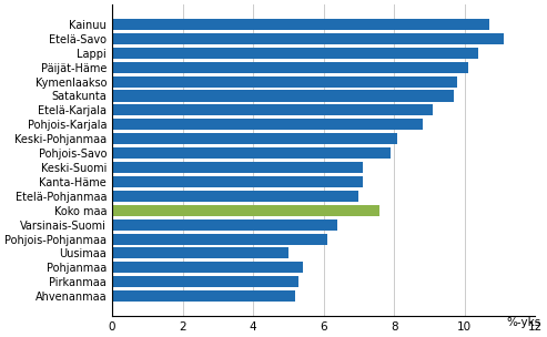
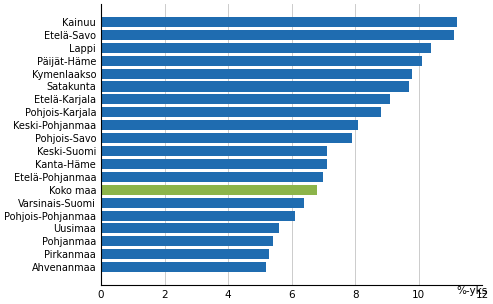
Kainuu: 10.7 -> 11.2
Koko maa: 7.6 -> 6.8
Uusimaa: 5.0 -> 5.6
